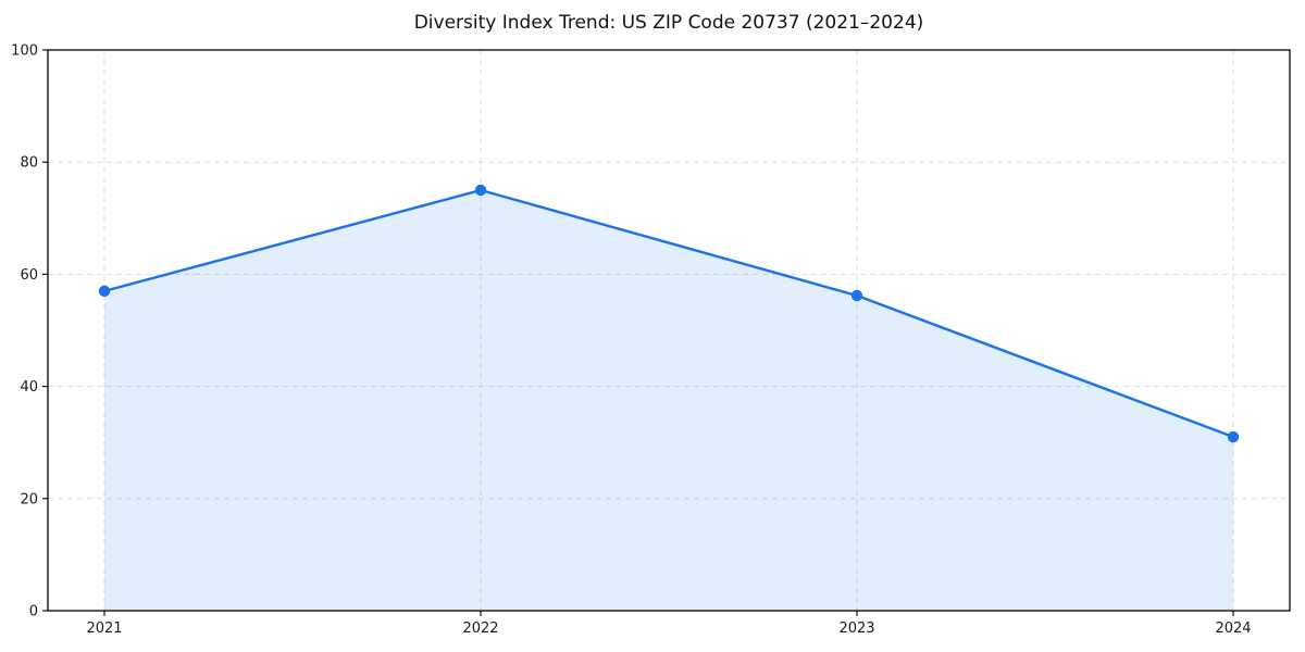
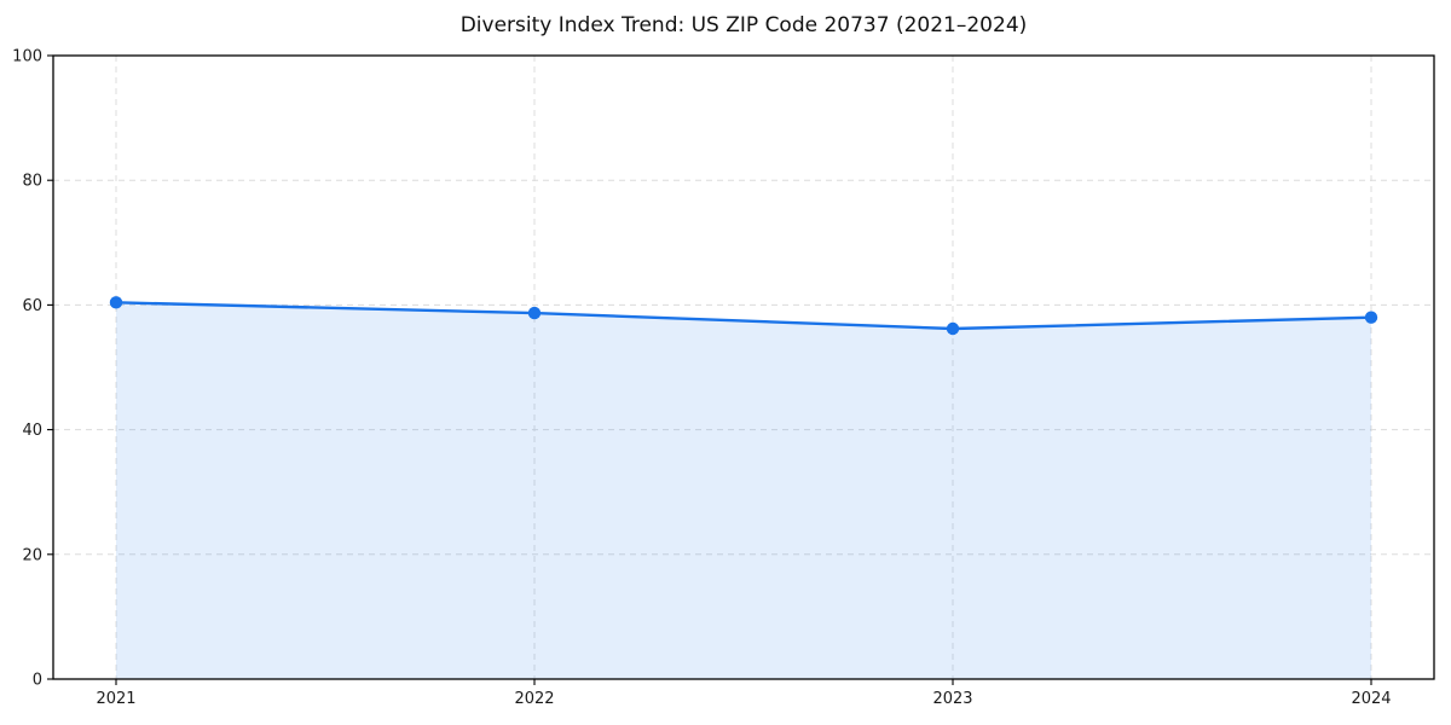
2021: 57 -> 60
2022: 75 -> 59
2024: 31 -> 58
